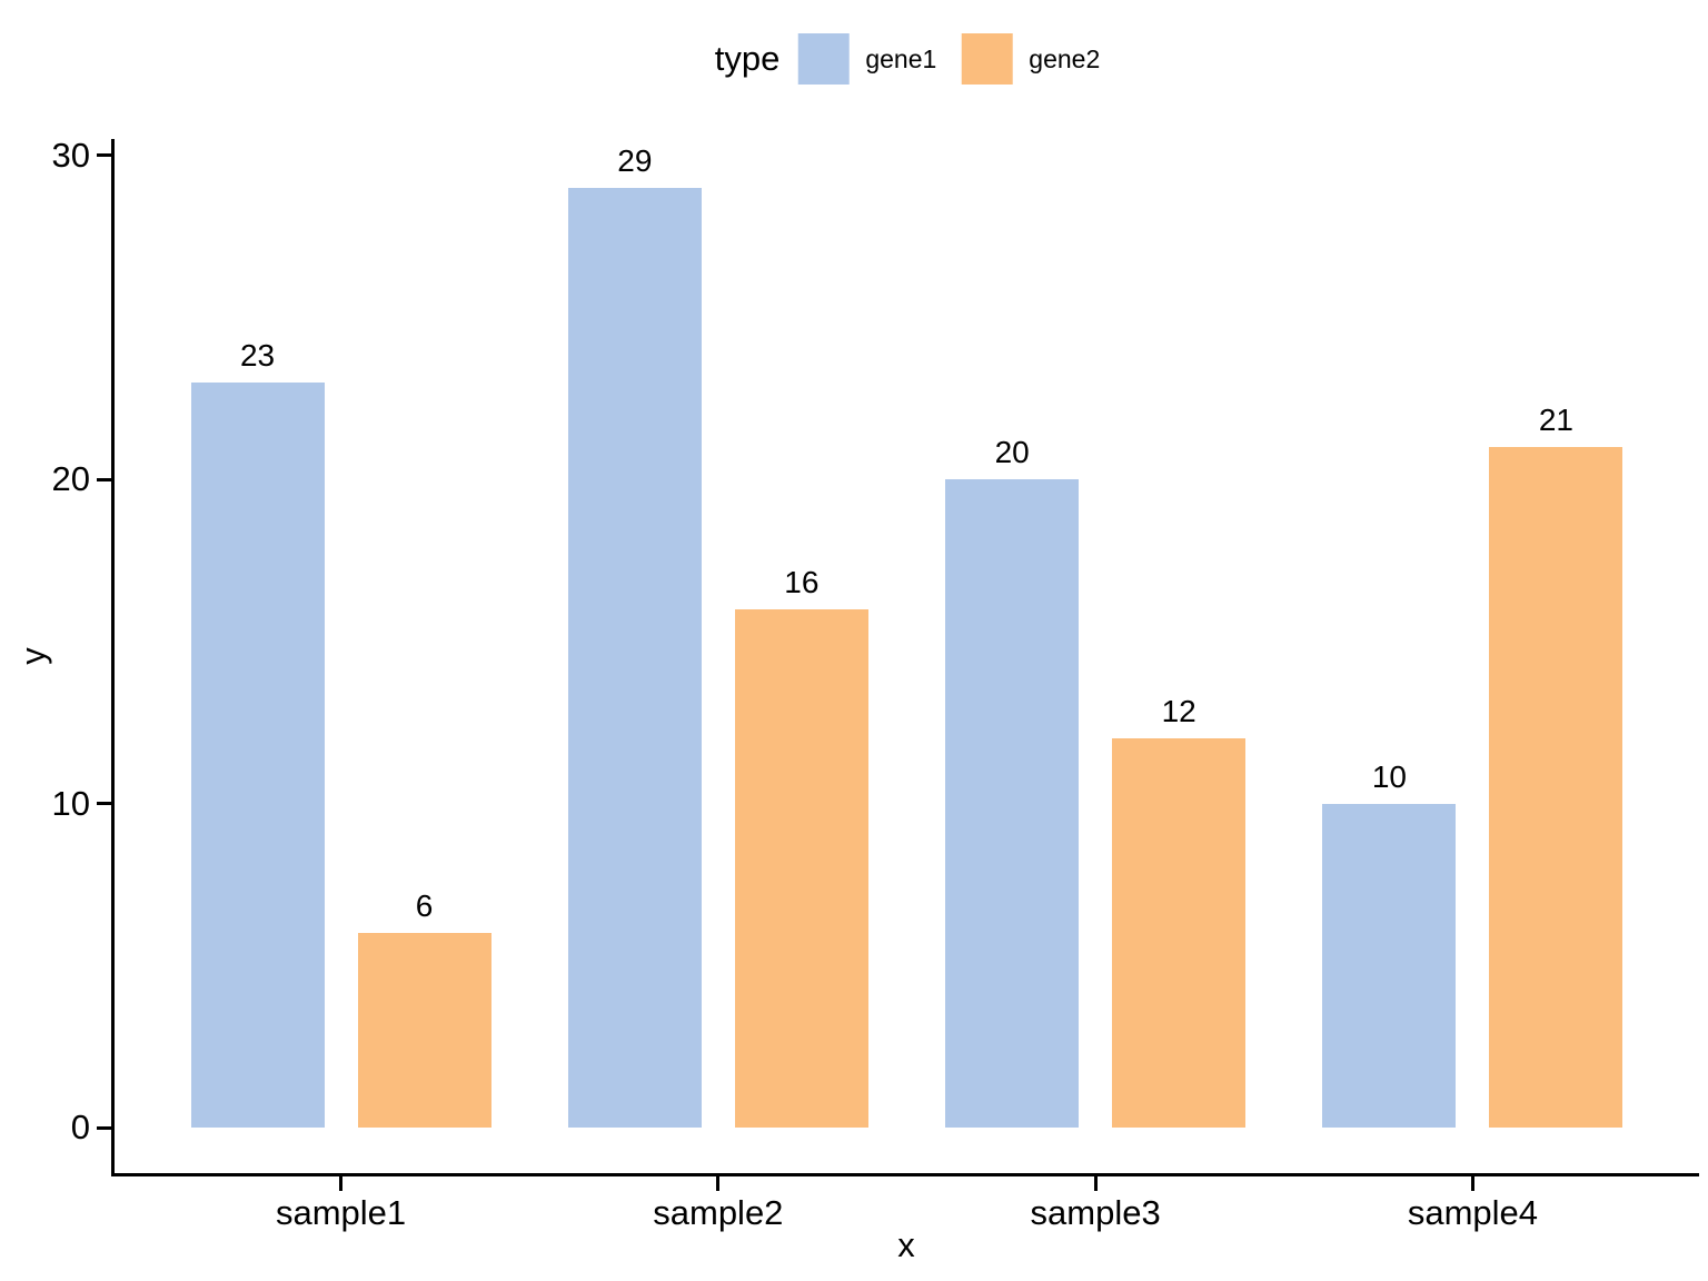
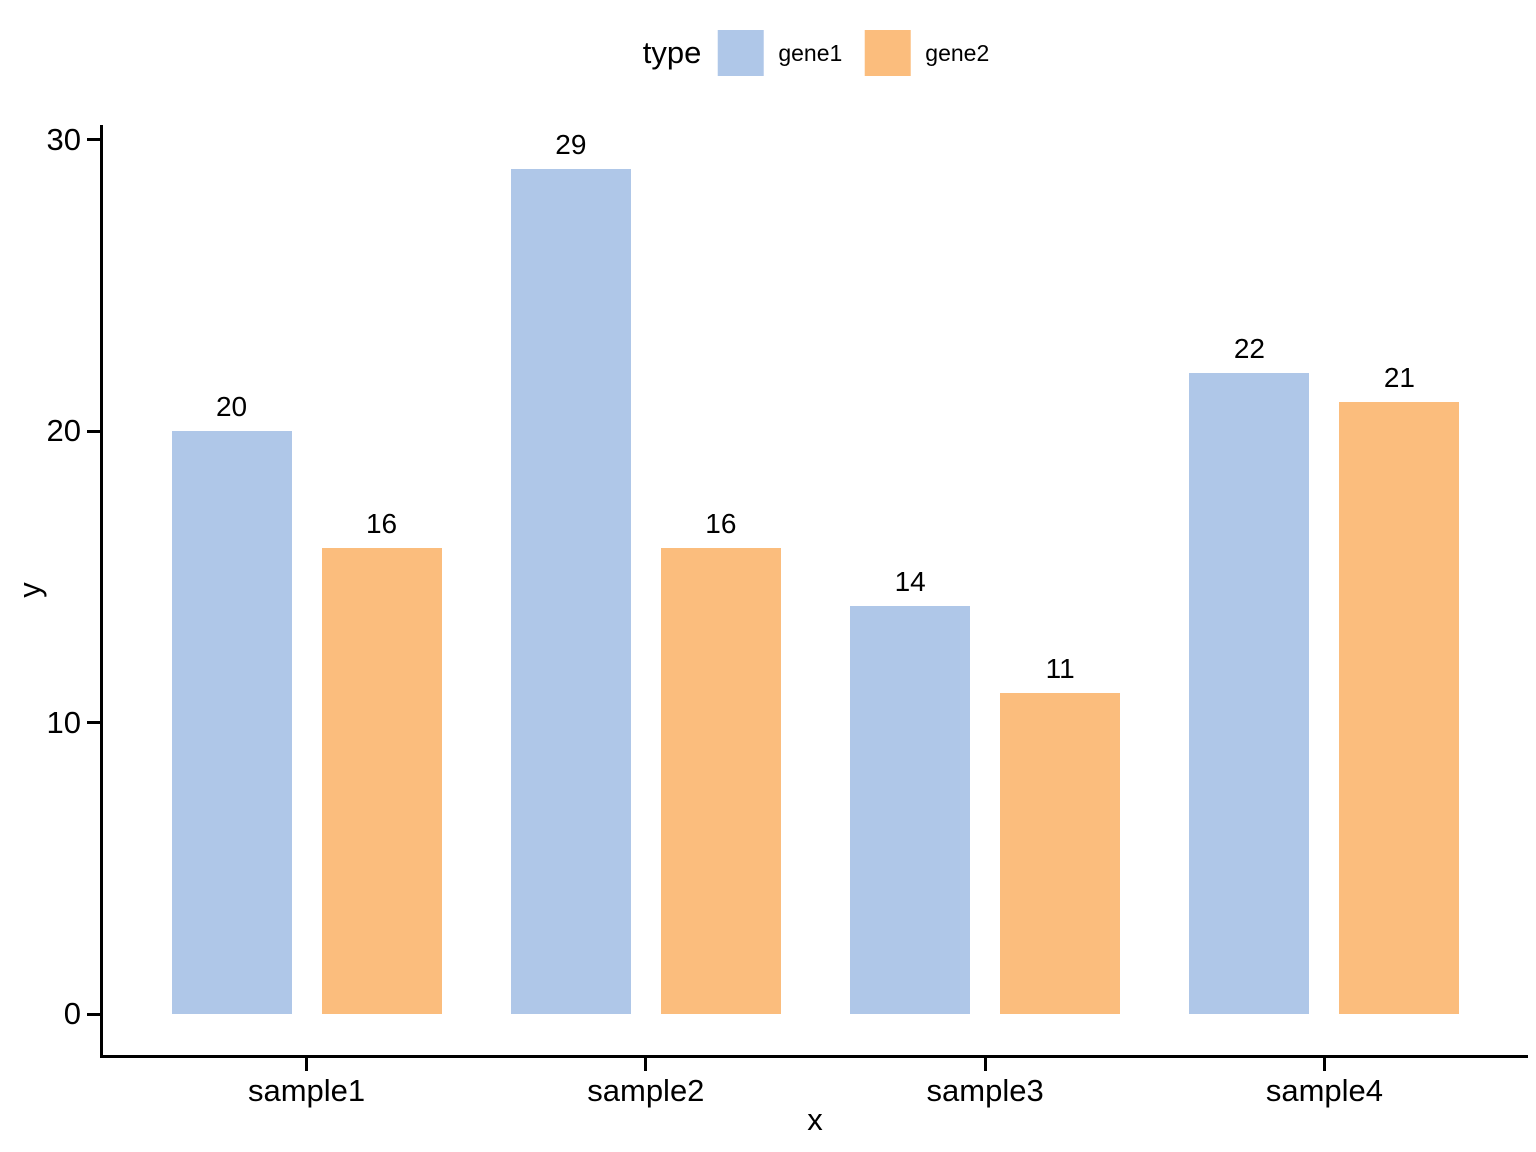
gene1/sample1: 23 -> 20
gene2/sample1: 6 -> 16
gene1/sample3: 20 -> 14
gene2/sample3: 12 -> 11
gene1/sample4: 10 -> 22
